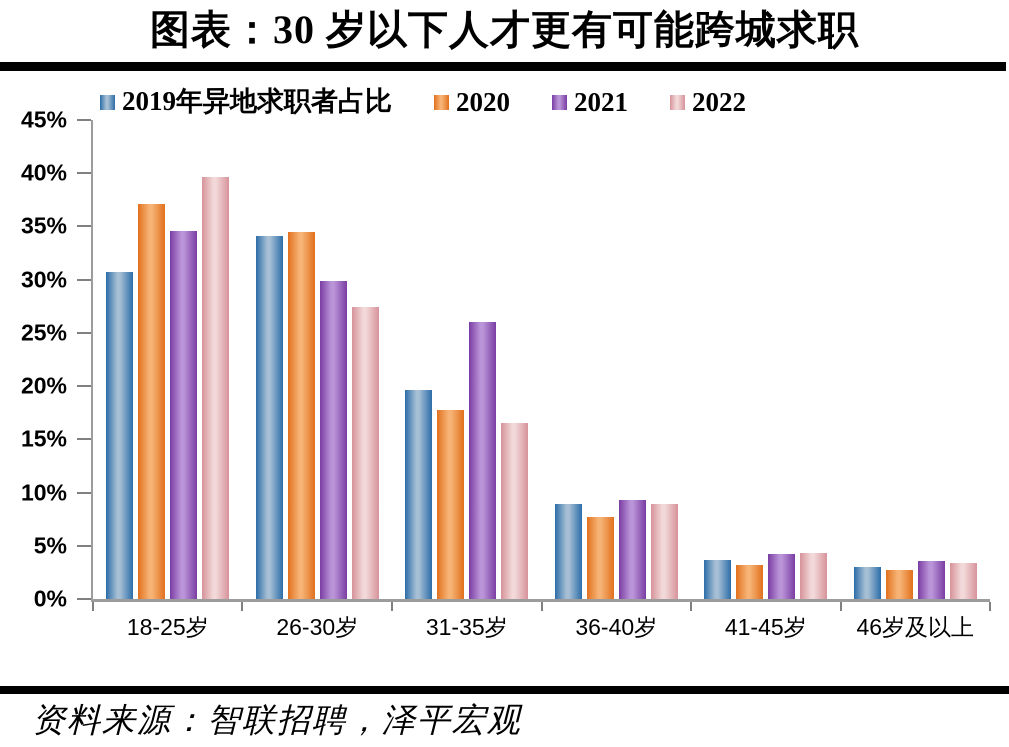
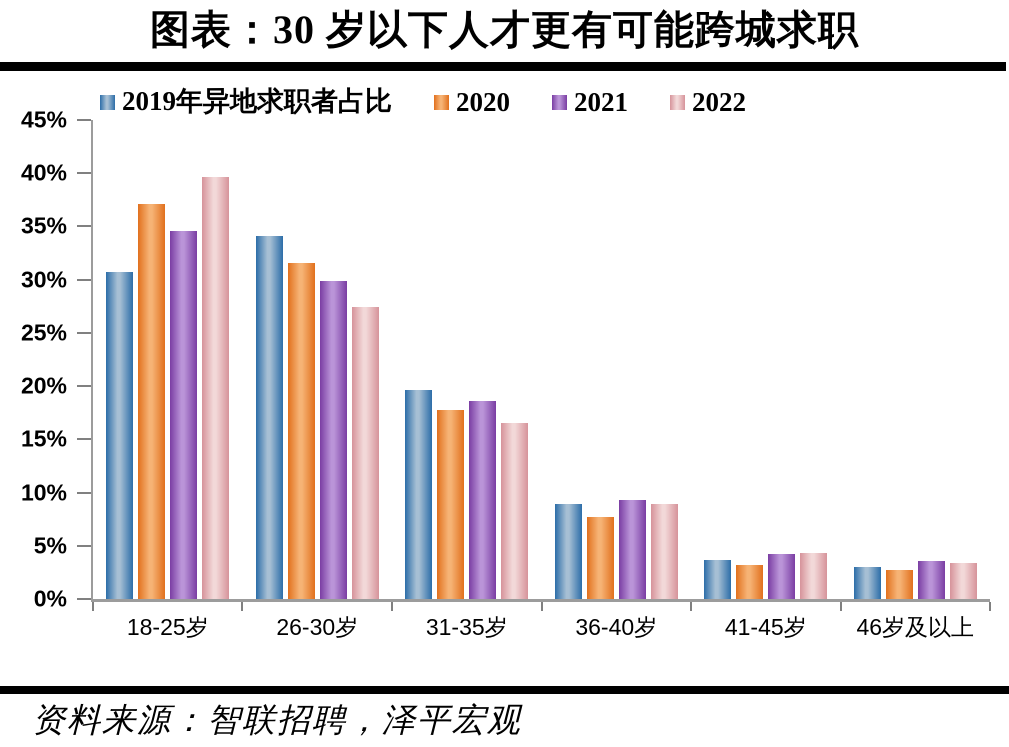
2020/26-30岁: 34.5% -> 31.6%
2021/31-35岁: 26.0% -> 18.6%
